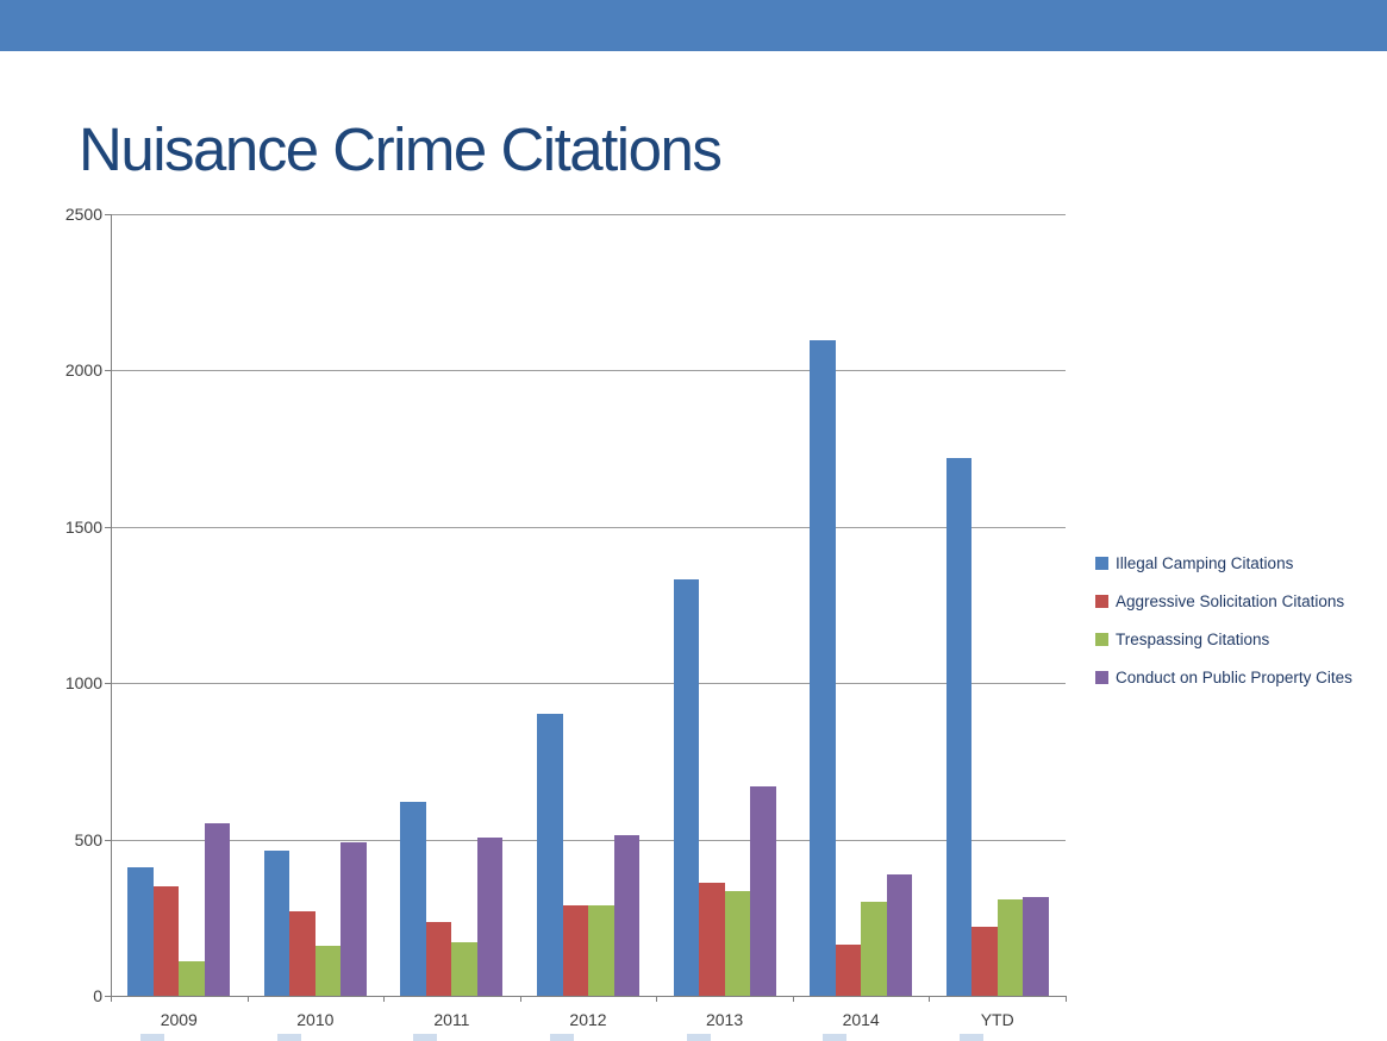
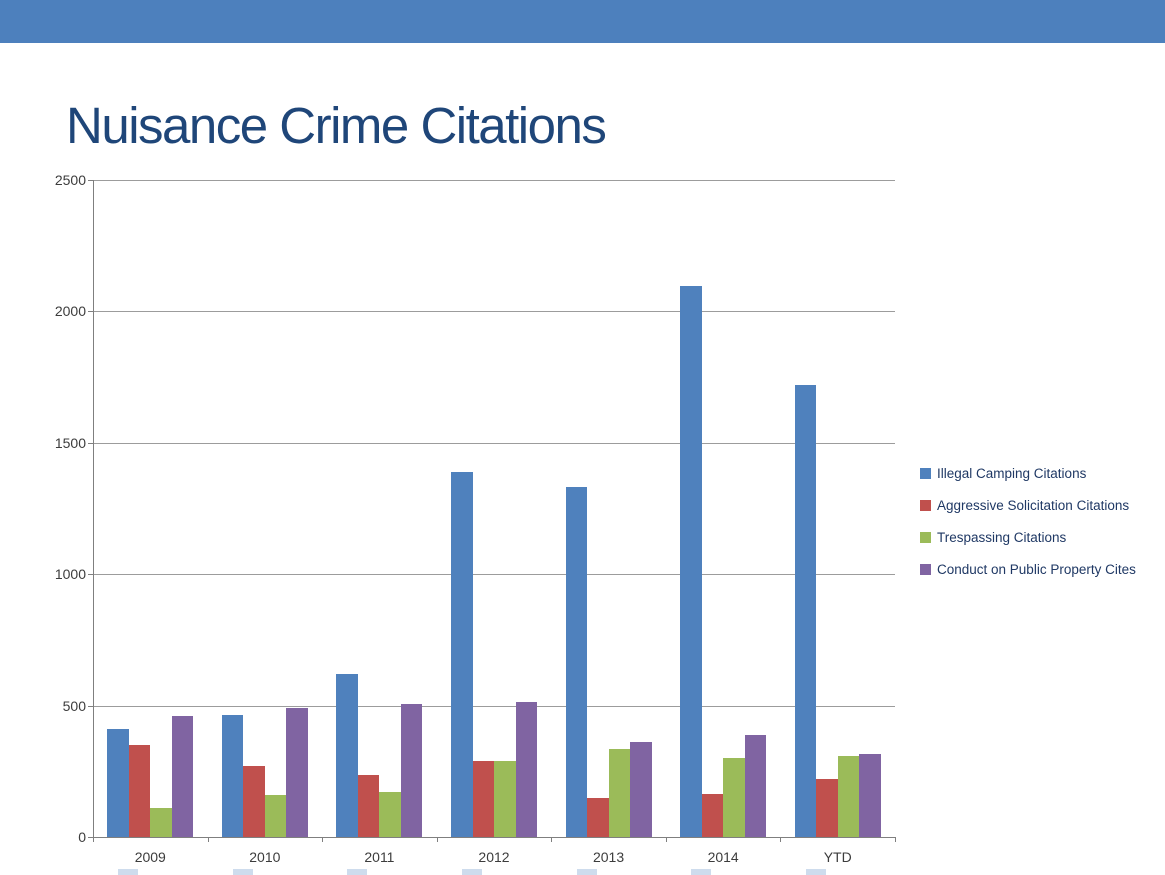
Conduct on Public Property Cites/2009: 550 -> 460
Illegal Camping Citations/2012: 900 -> 1390
Aggressive Solicitation Citations/2013: 360 -> 150
Conduct on Public Property Cites/2013: 670 -> 360
